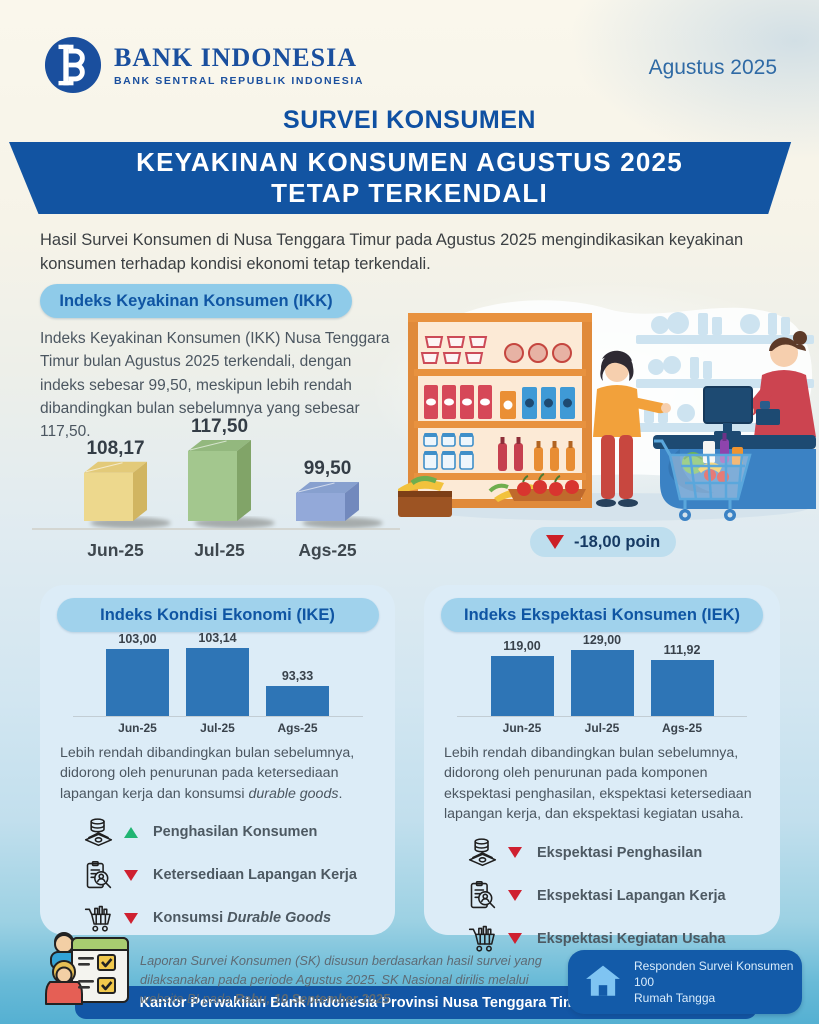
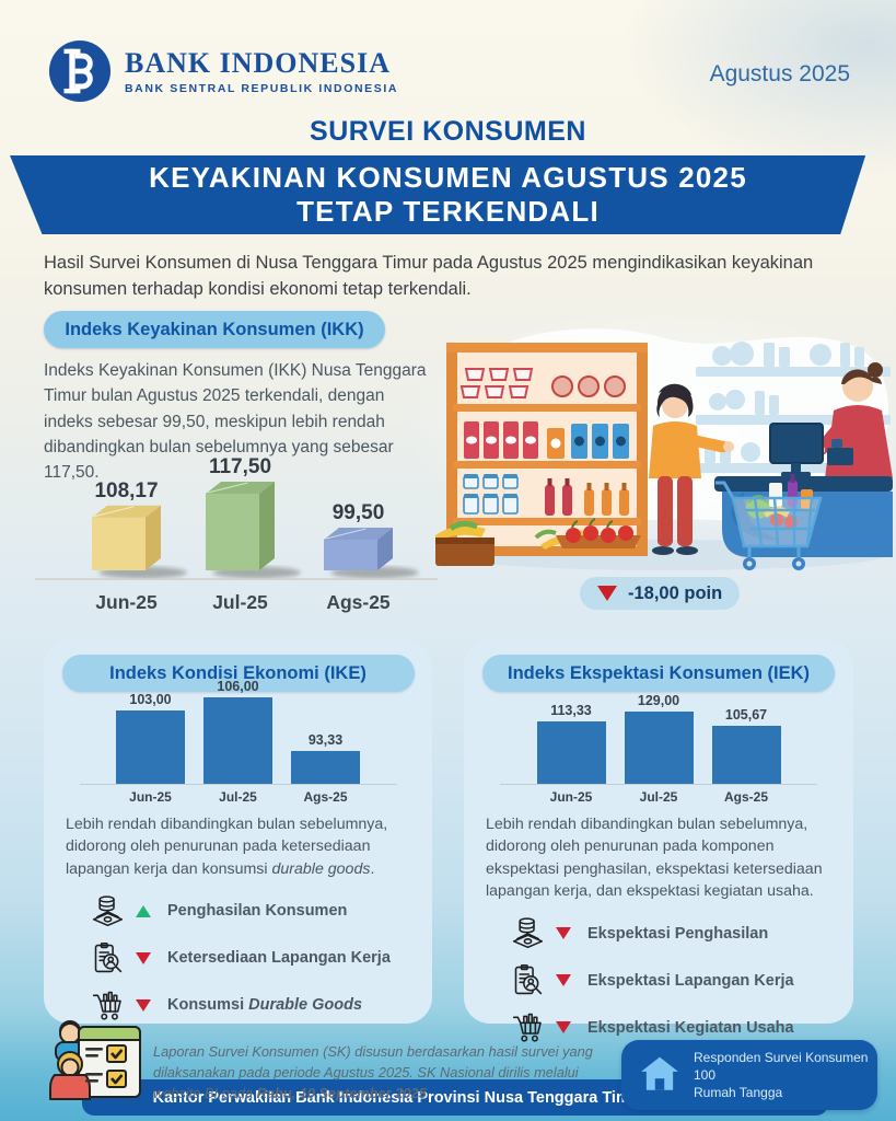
Indeks Kondisi Ekonomi (IKE)/Jul-25: 103,14 -> 106,00
Indeks Ekspektasi Konsumen (IEK)/Jun-25: 119,00 -> 113,33
Indeks Ekspektasi Konsumen (IEK)/Ags-25: 111,92 -> 105,67
